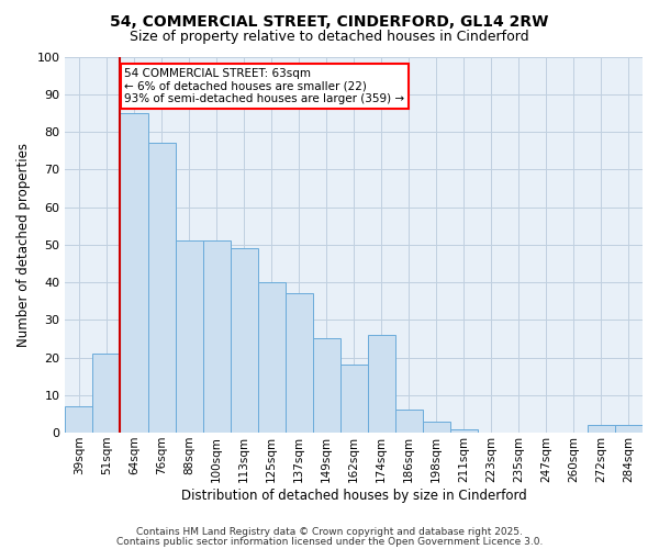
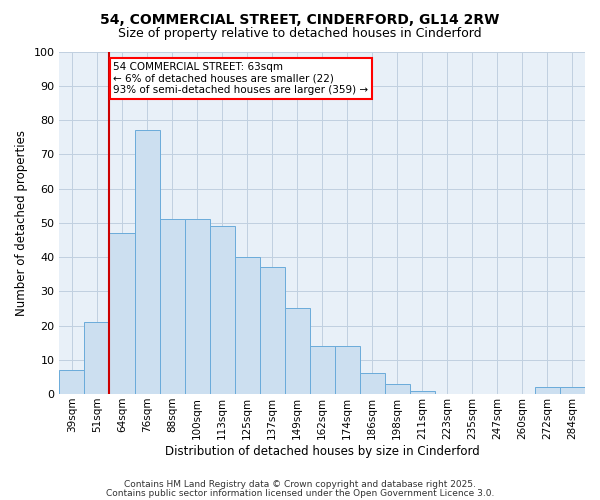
64sqm: 85 -> 47
162sqm: 18 -> 14
174sqm: 26 -> 14
